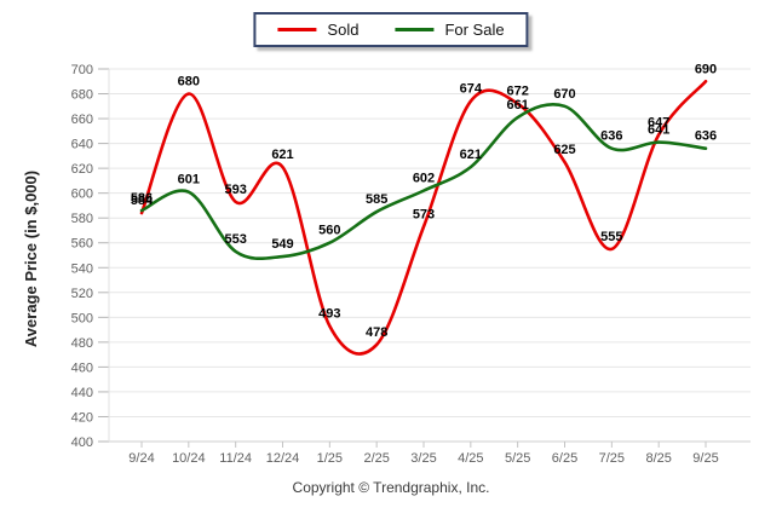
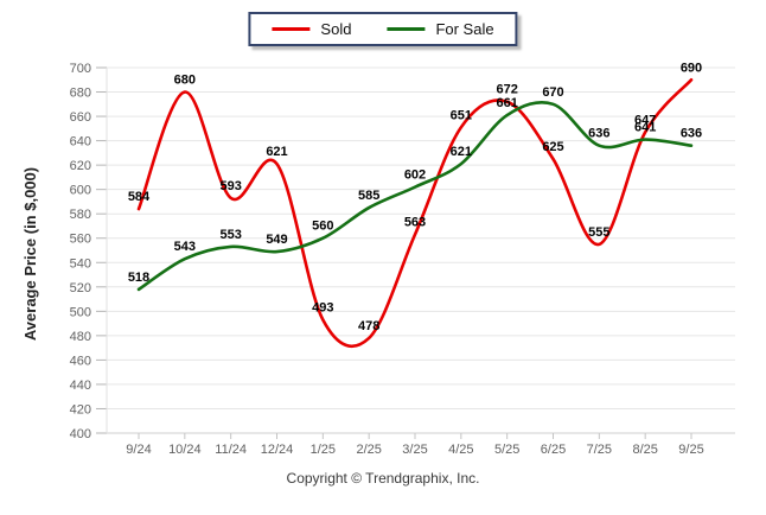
For Sale/9/24: 586 -> 518
For Sale/10/24: 601 -> 543
Sold/3/25: 573 -> 563
Sold/4/25: 674 -> 651
